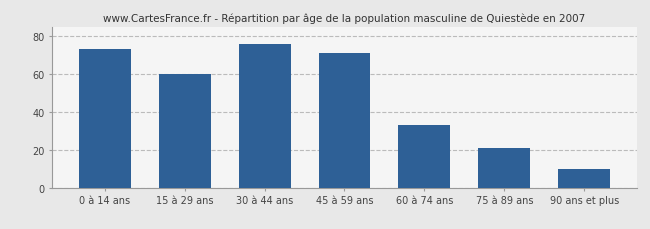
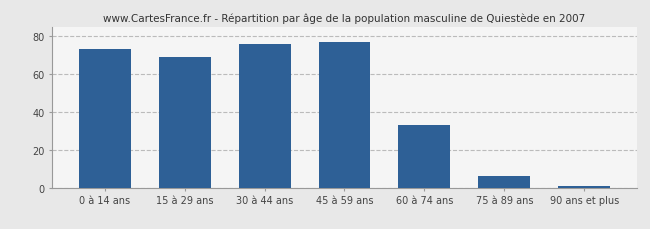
15 à 29 ans: 60 -> 69
45 à 59 ans: 71 -> 77
75 à 89 ans: 21 -> 6
90 ans et plus: 10 -> 1
